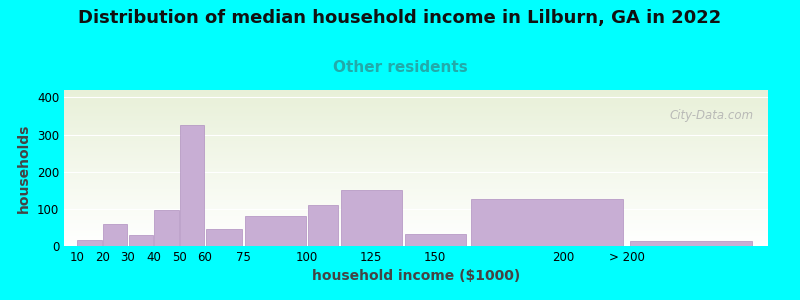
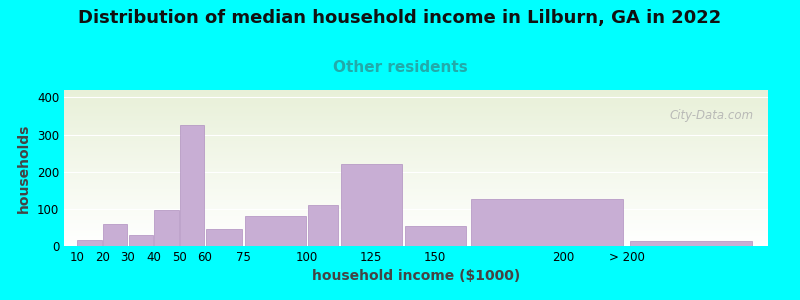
125: 152 -> 220
150: 33 -> 55
